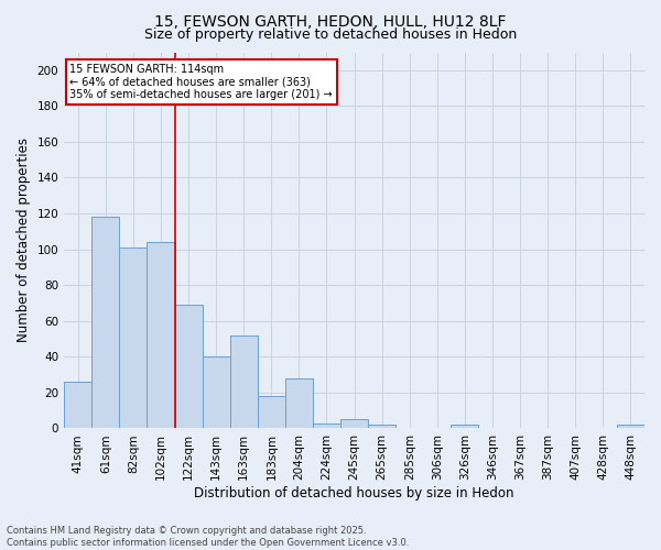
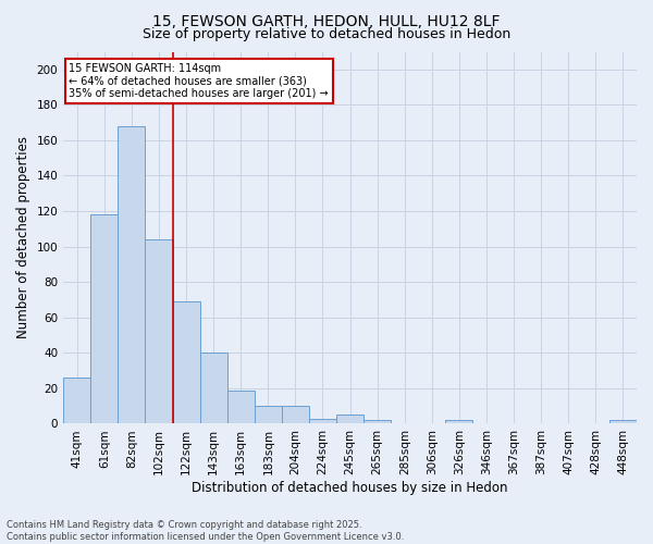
82sqm: 101 -> 168
163sqm: 52 -> 19
183sqm: 18 -> 10
204sqm: 28 -> 10
